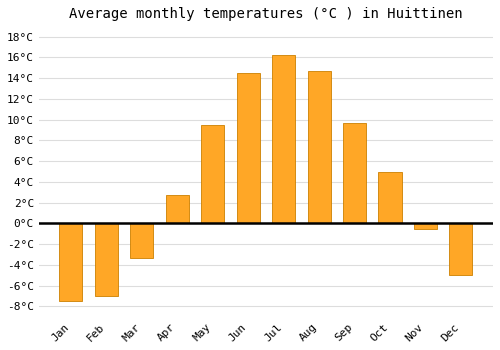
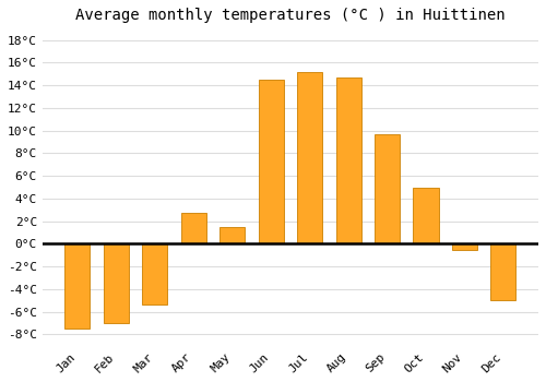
Mar: -3.3°C -> -5.4°C
May: 9.5°C -> 1.5°C
Jul: 16.2°C -> 15.2°C
